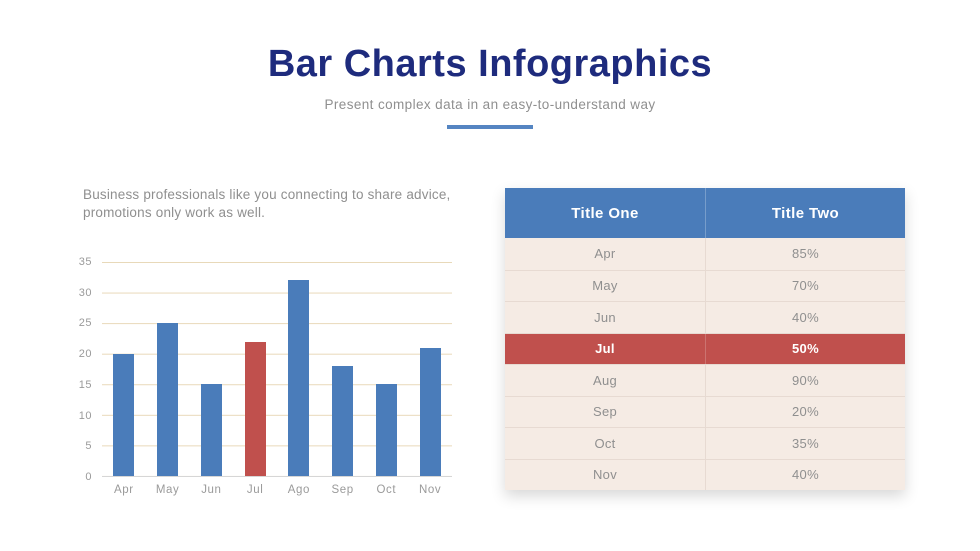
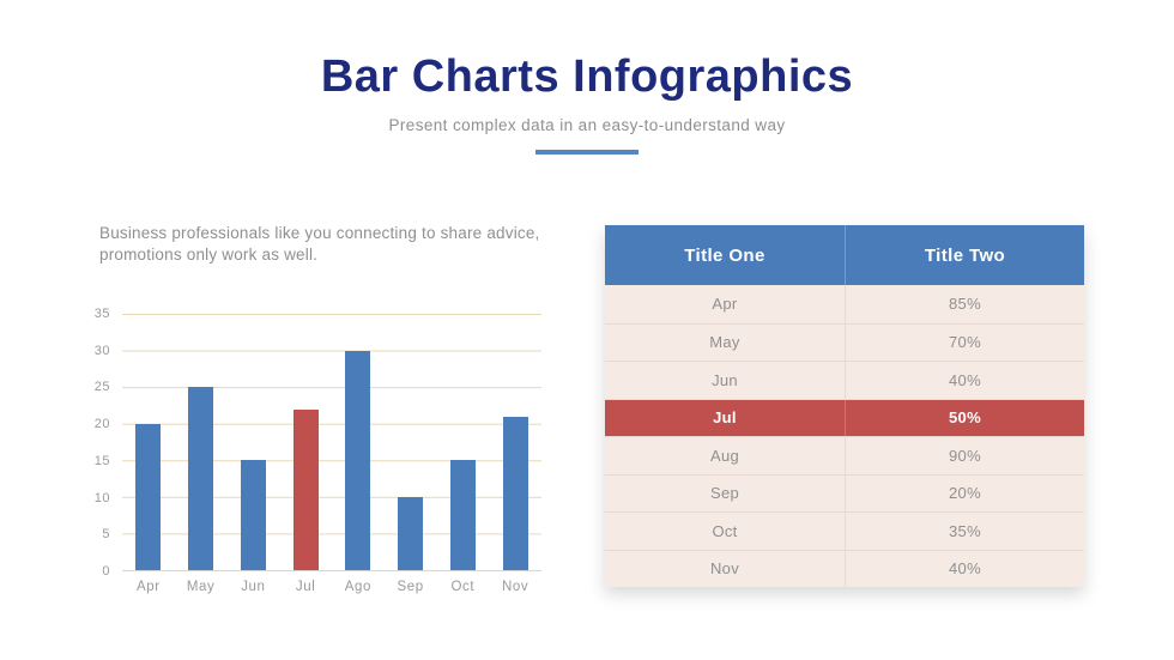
Ago: 32 -> 30
Sep: 18 -> 10
